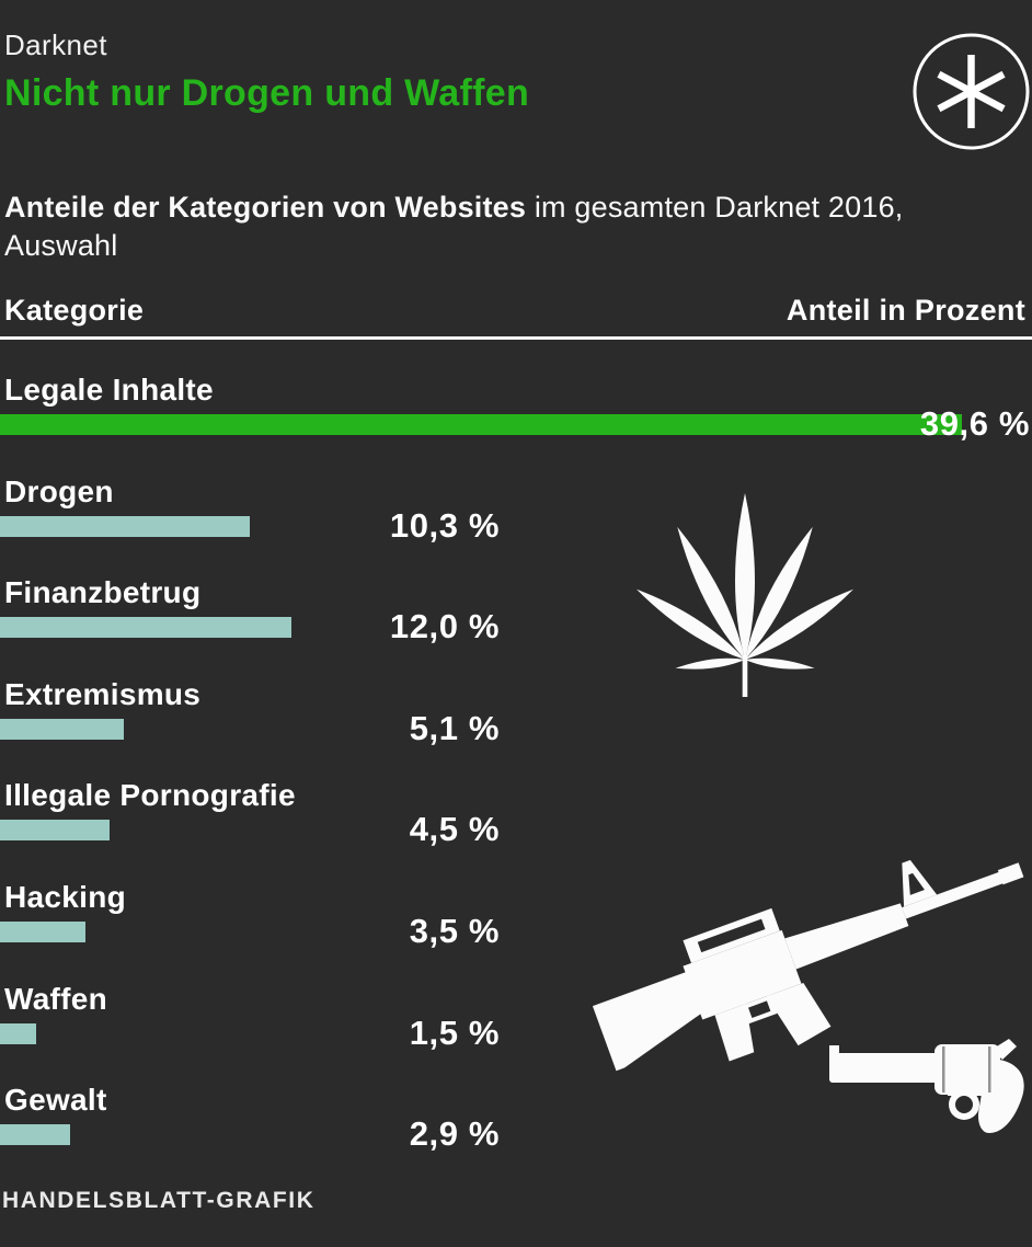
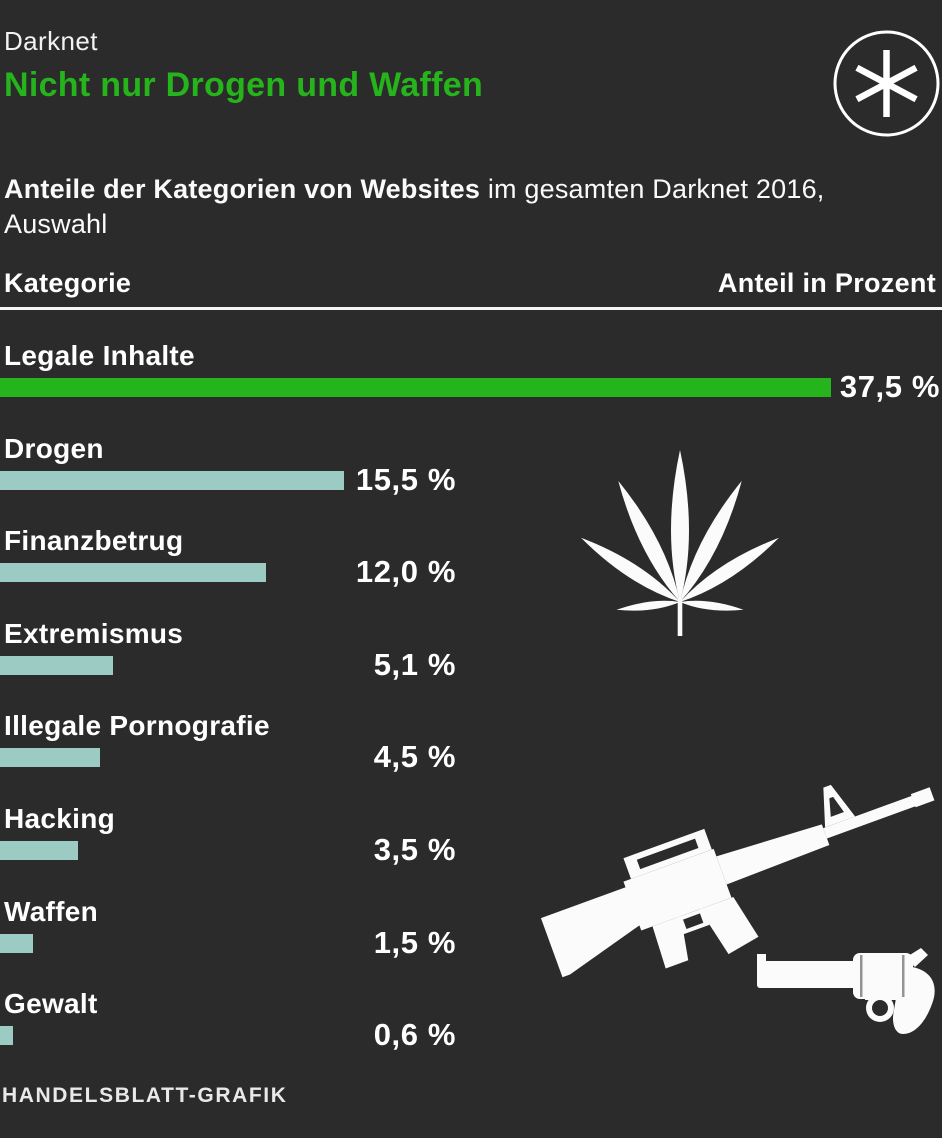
Legale Inhalte: 39,6 -> 37,5
Drogen: 10,3 -> 15,5
Gewalt: 2,9 -> 0,6
